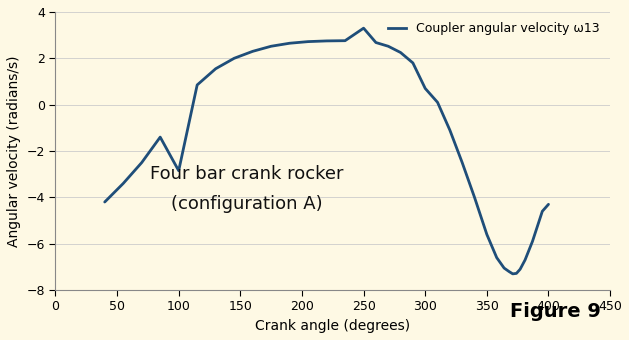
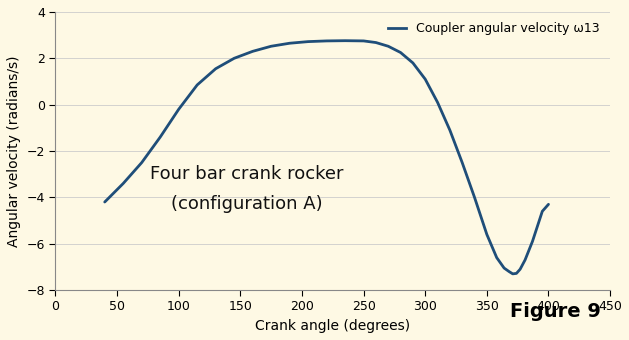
100: -2.85 -> -0.20
250: 3.30 -> 2.75
300: 0.70 -> 1.10
